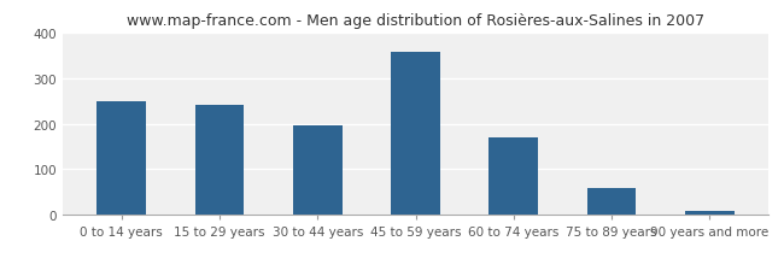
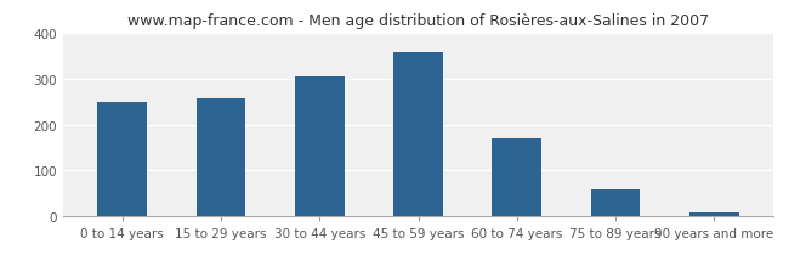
15 to 29 years: 240 -> 257
30 to 44 years: 195 -> 303
